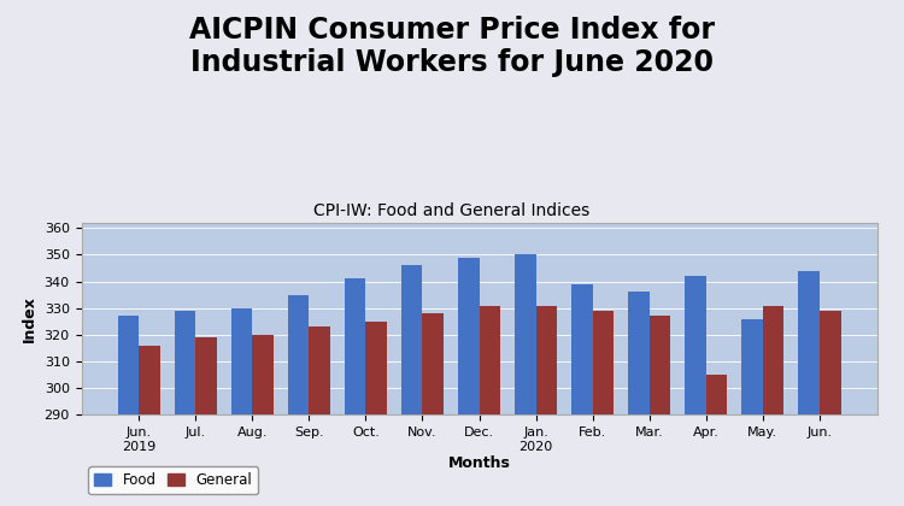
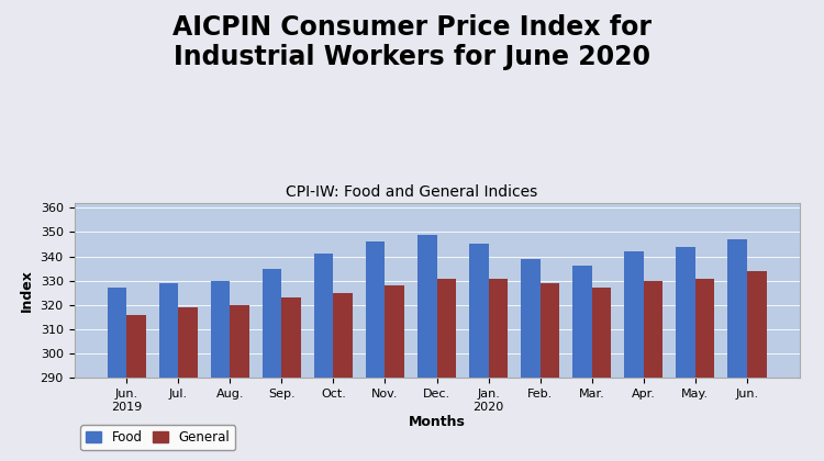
Food/Jan. 2020: 350 -> 345
General/Apr.: 305 -> 330
Food/May.: 326 -> 344
Food/Jun.: 344 -> 347
General/Jun.: 329 -> 334
